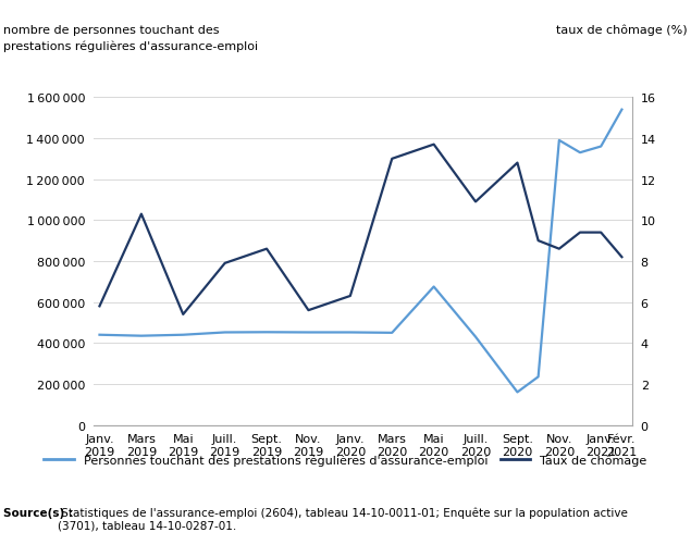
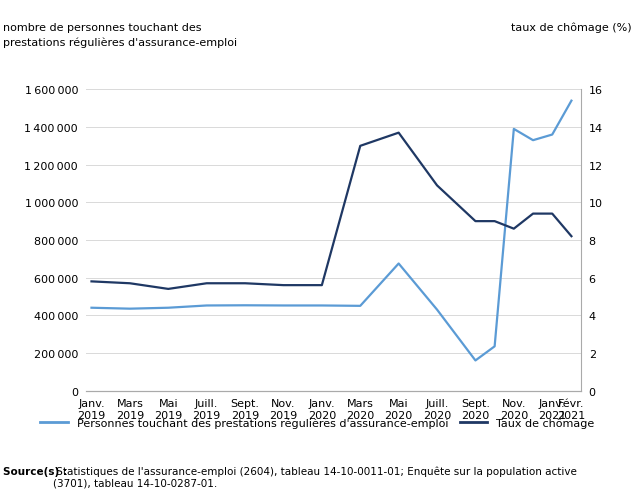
Taux de chômage/Mars 2019: 10.3 -> 5.7
Taux de chômage/Juill. 2019: 7.9 -> 5.7
Taux de chômage/Sept. 2019: 8.6 -> 5.7
Taux de chômage/Janv. 2020: 6.3 -> 5.6
Taux de chômage/Sept. 2020: 12.8 -> 9.0
